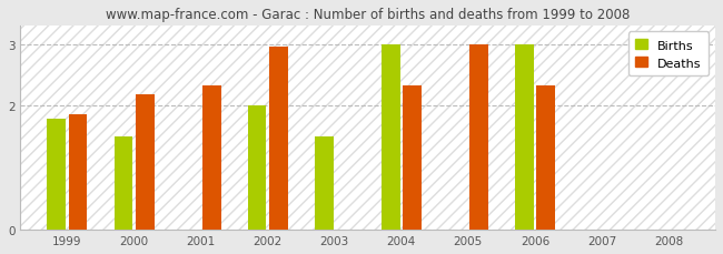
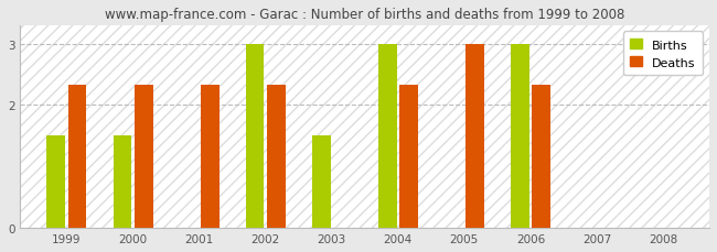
Births/1999: 1.8 -> 1.5
Deaths/1999: 1.86 -> 2.33
Deaths/2000: 2.18 -> 2.33
Births/2002: 2.0 -> 3.0
Deaths/2002: 2.96 -> 2.33
